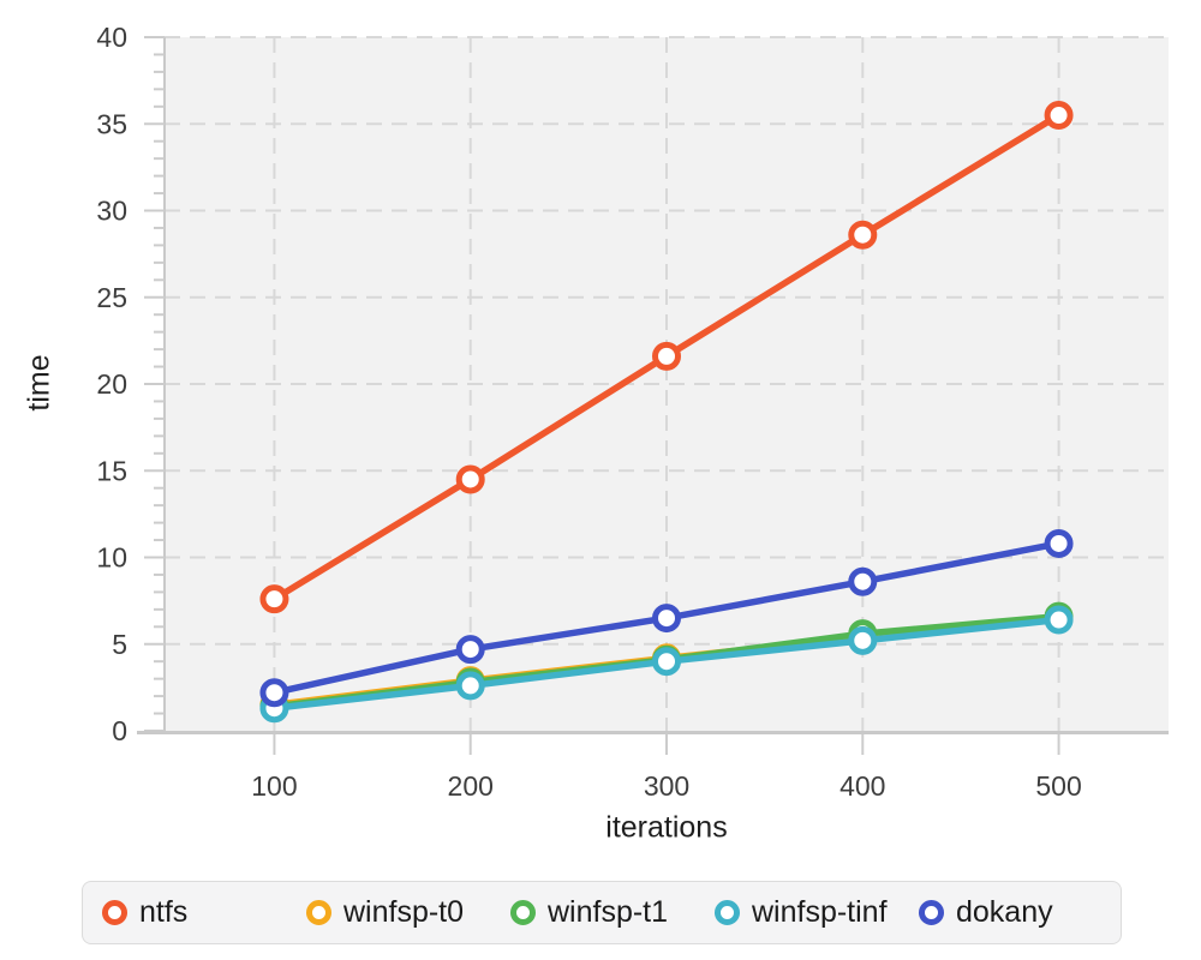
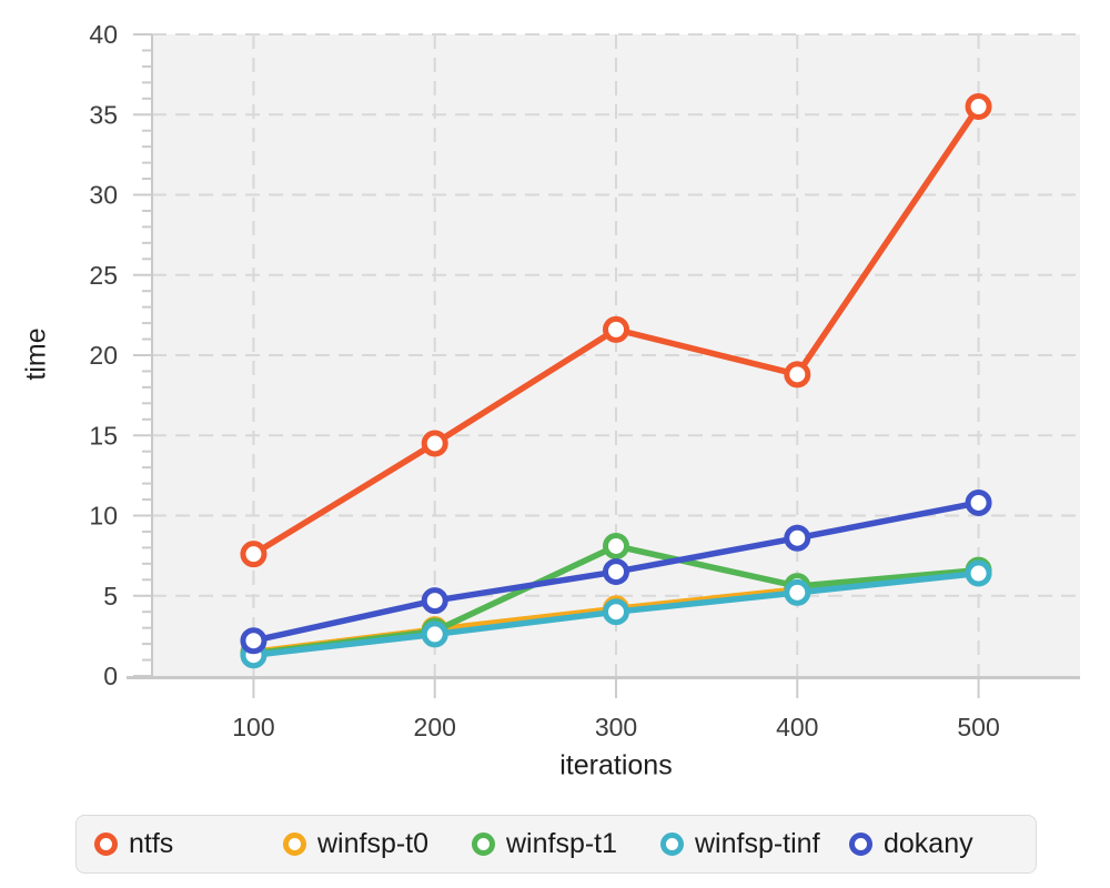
winfsp-t1/300: 4.1 -> 8.1
ntfs/400: 28.6 -> 18.8
